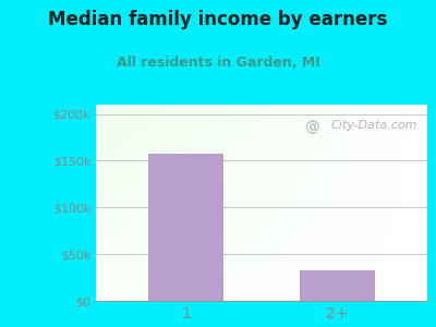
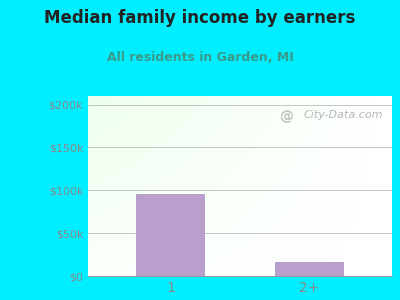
1: $157k -> $96k
2+: $33k -> $16k
